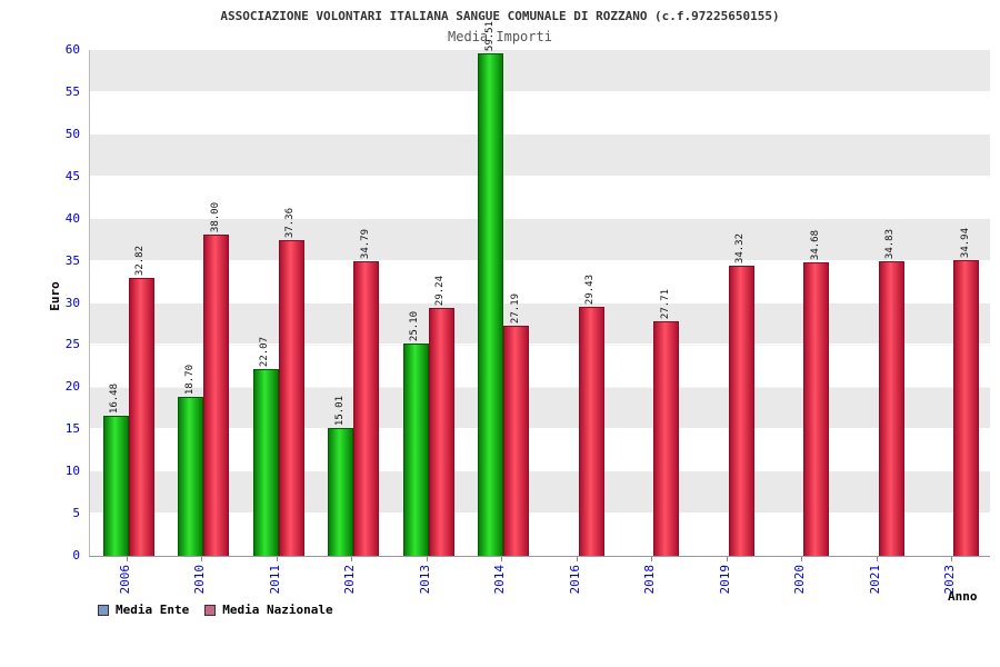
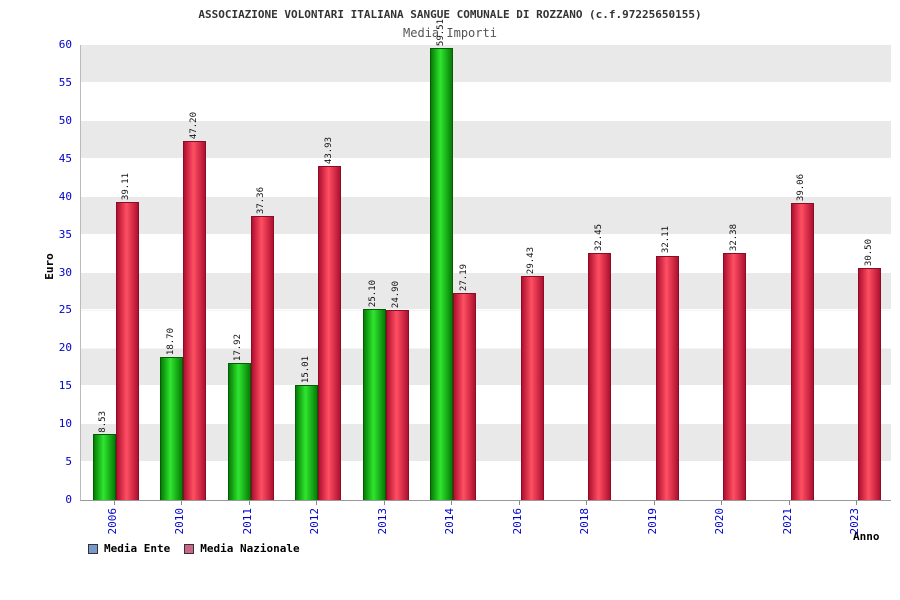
Media Ente/2006: 16.48 -> 8.53
Media Nazionale/2006: 32.82 -> 39.11
Media Nazionale/2010: 38.00 -> 47.20
Media Ente/2011: 22.07 -> 17.92
Media Nazionale/2012: 34.79 -> 43.93
Media Nazionale/2013: 29.24 -> 24.90
Media Nazionale/2018: 27.71 -> 32.45
Media Nazionale/2019: 34.32 -> 32.11
Media Nazionale/2020: 34.68 -> 32.38
Media Nazionale/2021: 34.83 -> 39.06
Media Nazionale/2023: 34.94 -> 30.50
